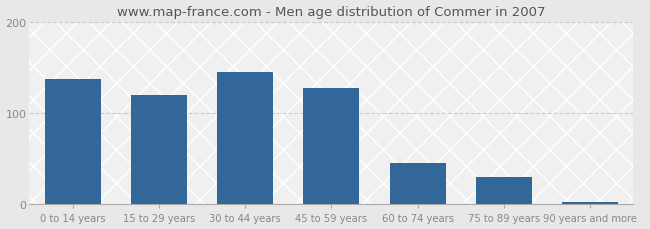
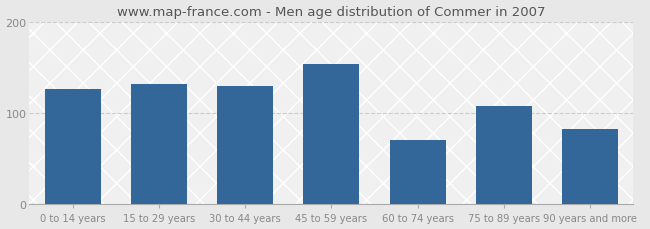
0 to 14 years: 137 -> 126
15 to 29 years: 120 -> 132
30 to 44 years: 145 -> 130
45 to 59 years: 127 -> 154
60 to 74 years: 45 -> 70
75 to 89 years: 30 -> 108
90 years and more: 3 -> 82
